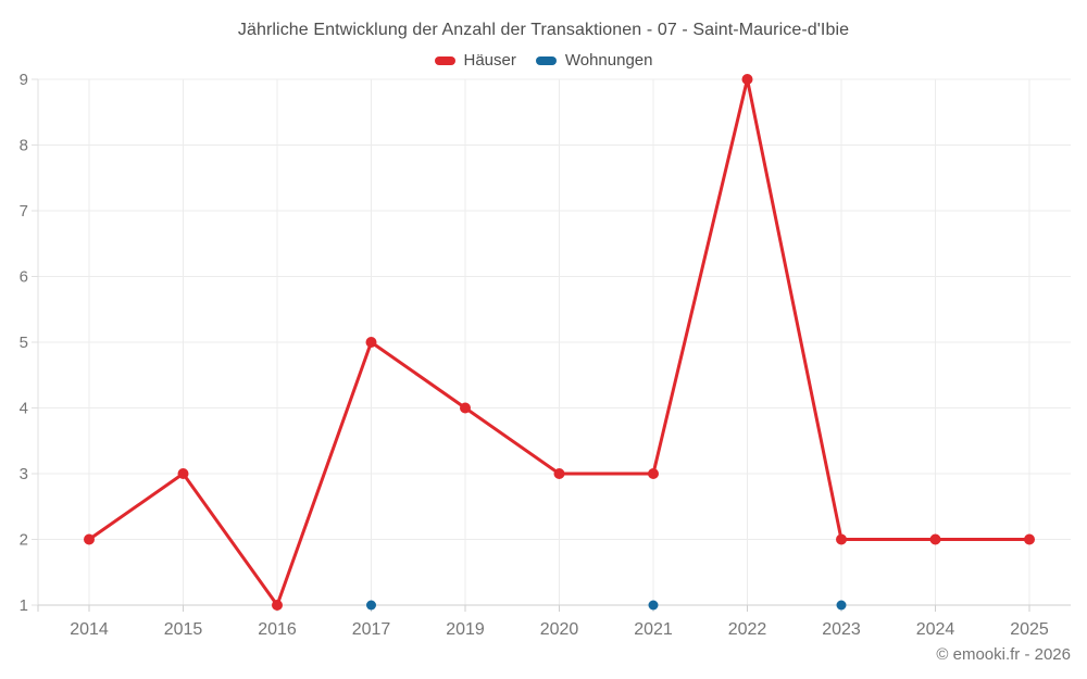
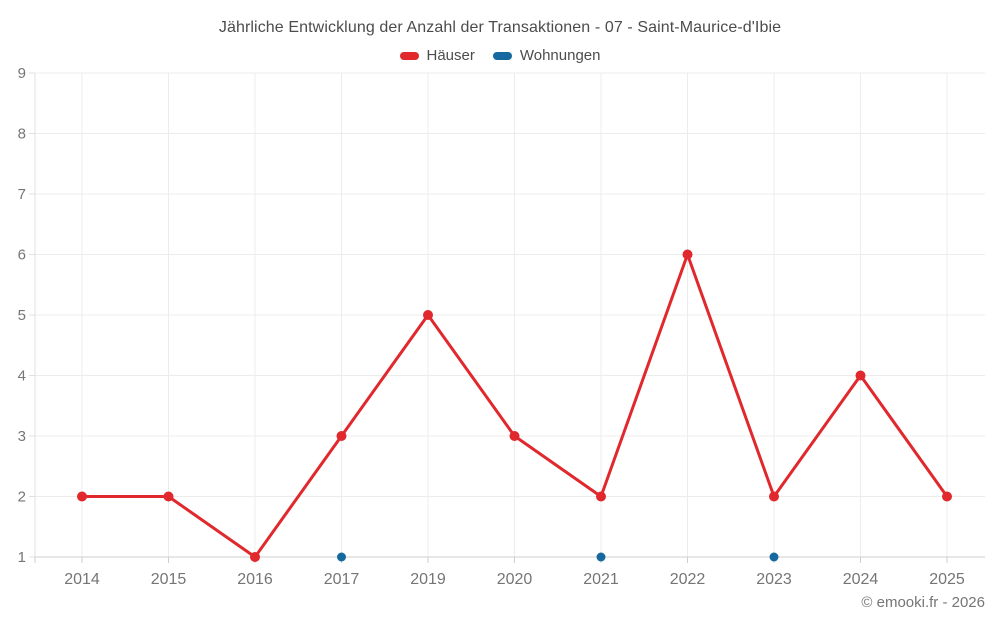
Häuser/2015: 3 -> 2
Häuser/2017: 5 -> 3
Häuser/2019: 4 -> 5
Häuser/2021: 3 -> 2
Häuser/2022: 9 -> 6
Häuser/2024: 2 -> 4
